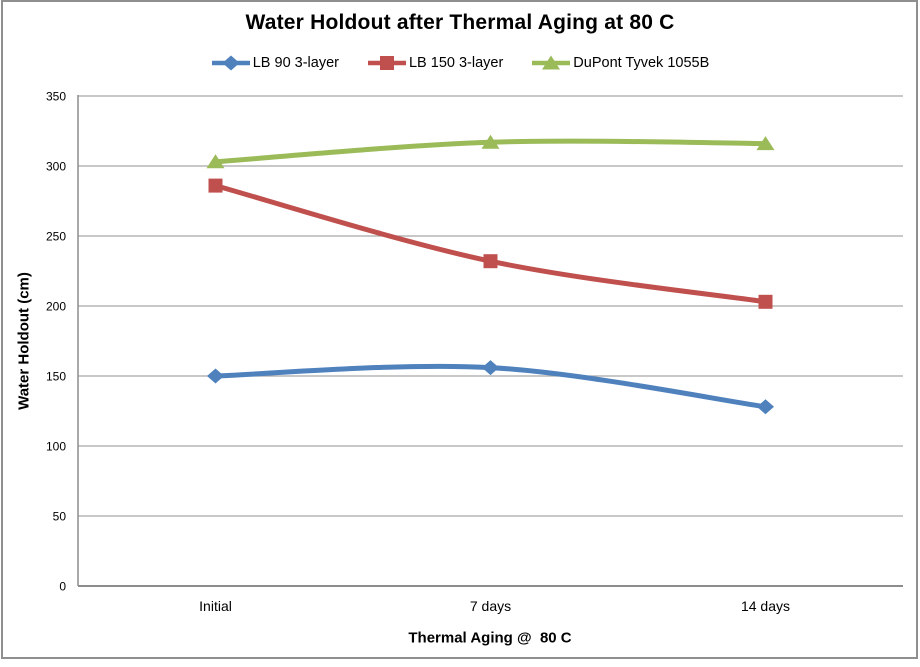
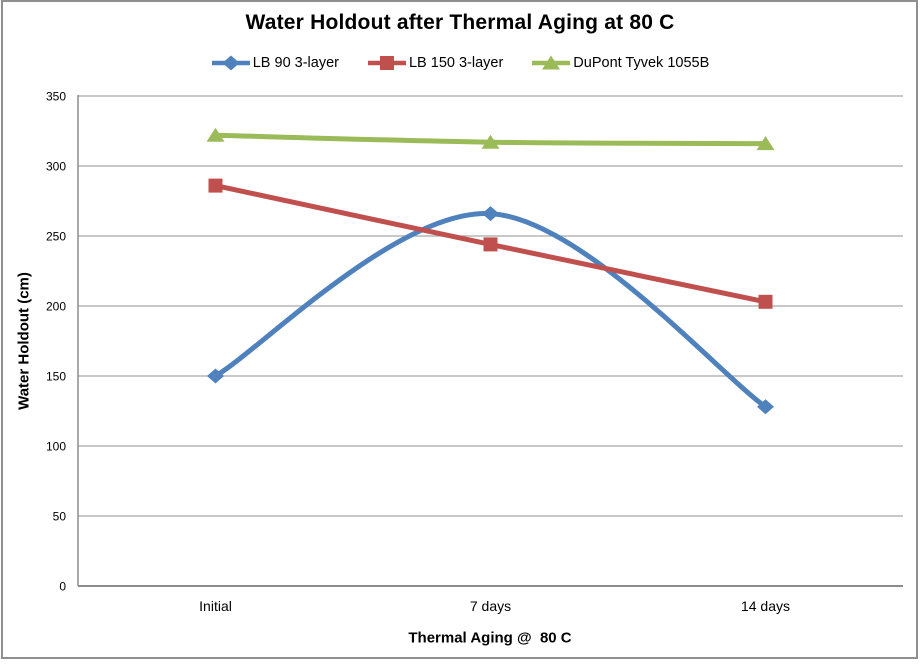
DuPont Tyvek 1055B/Initial: 303 -> 322
LB 90 3-layer/7 days: 156 -> 266
LB 150 3-layer/7 days: 232 -> 244
